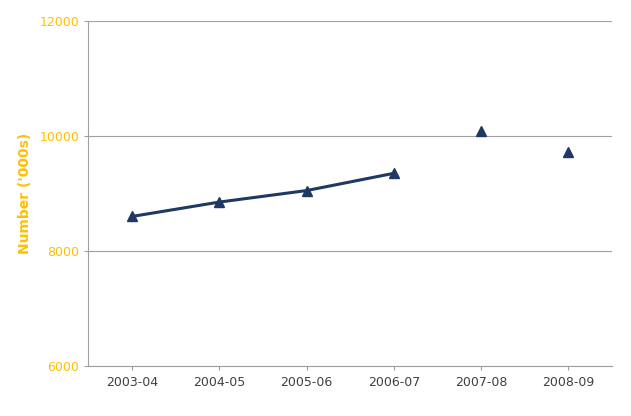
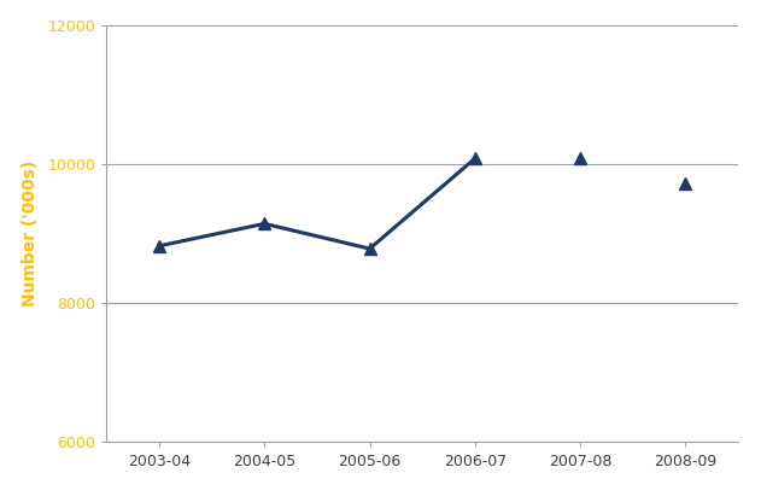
2003-04: 8600 -> 8820
2004-05: 8850 -> 9140
2005-06: 9050 -> 8780
2006-07: 9350 -> 10080
